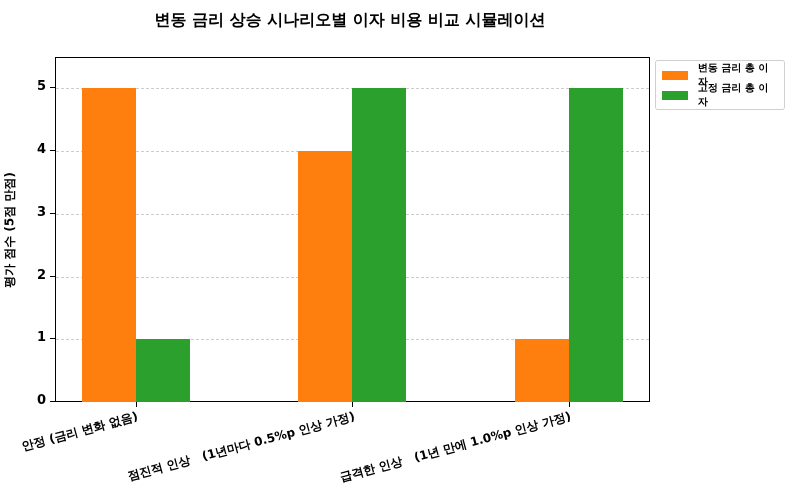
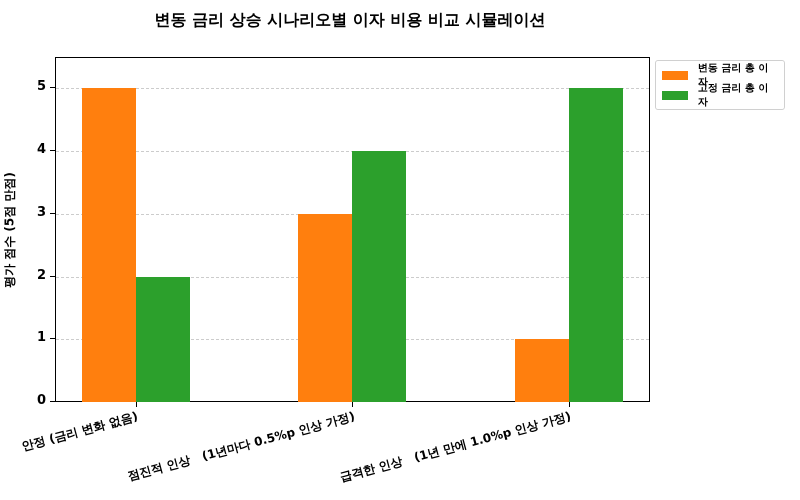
고정 금리 총 이자/안정 (금리 변화 없음): 1 -> 2
변동 금리 총 이자/점진적 인상 (1년마다 0.5%p 인상 가정): 4 -> 3
고정 금리 총 이자/점진적 인상 (1년마다 0.5%p 인상 가정): 5 -> 4
